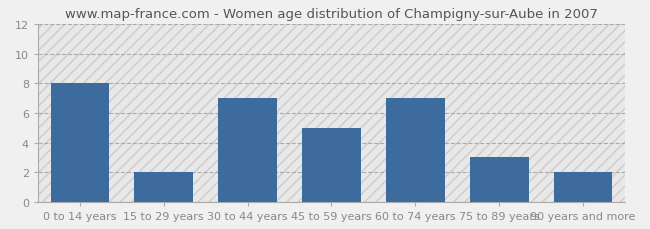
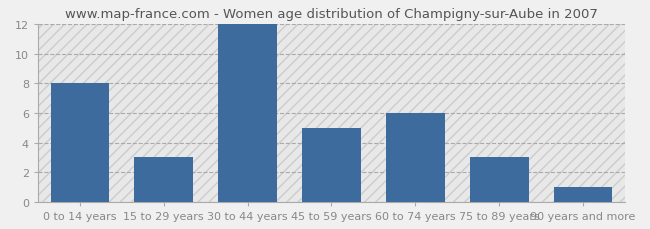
15 to 29 years: 2 -> 3
30 to 44 years: 7 -> 12
60 to 74 years: 7 -> 6
90 years and more: 2 -> 1
